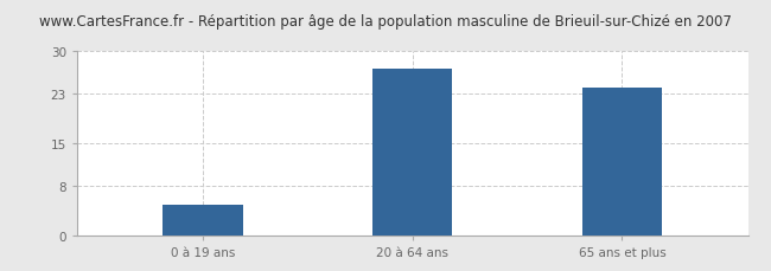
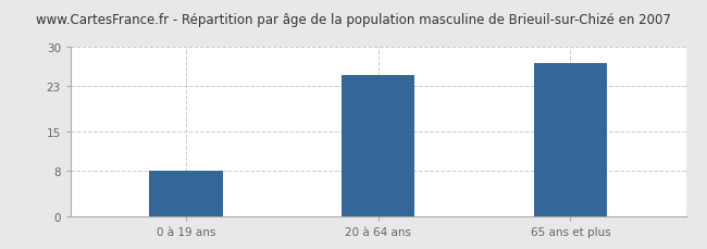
0 à 19 ans: 5 -> 8
20 à 64 ans: 27 -> 25
65 ans et plus: 24 -> 27
